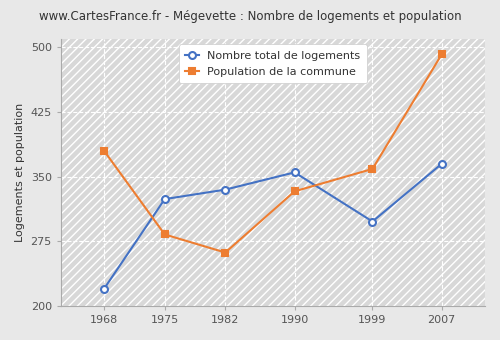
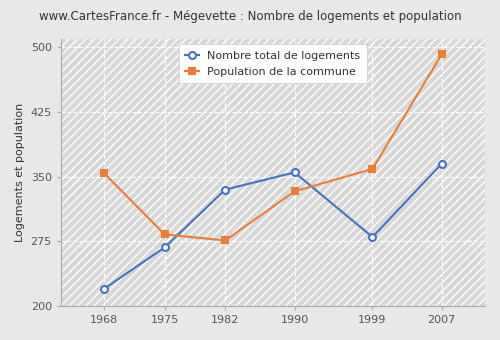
Population de la commune/1968: 380 -> 354
Nombre total de logements/1975: 324 -> 268
Population de la commune/1982: 262 -> 276
Nombre total de logements/1999: 298 -> 280
